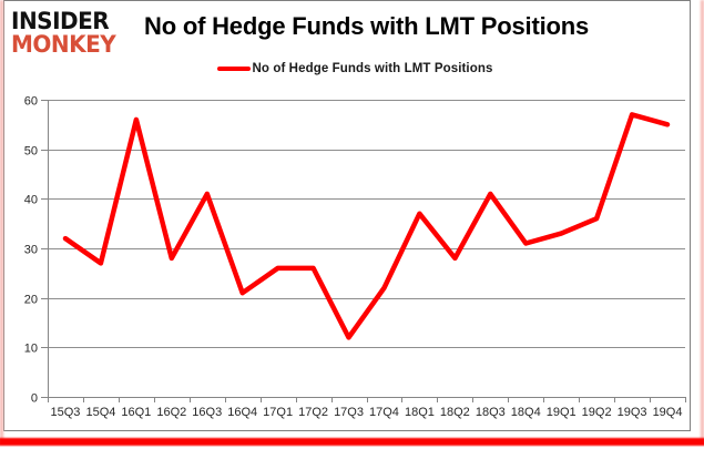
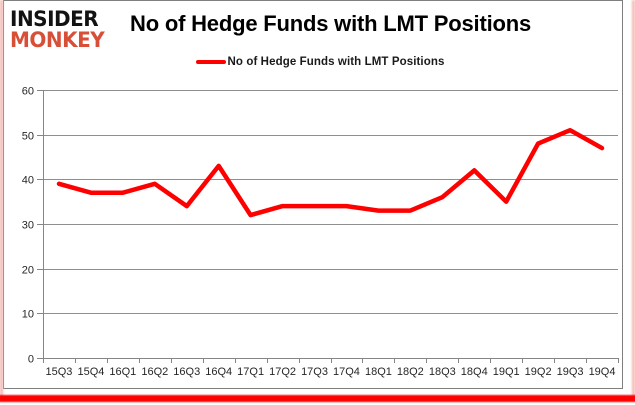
15Q3: 32 -> 39
15Q4: 27 -> 37
16Q1: 56 -> 37
16Q2: 28 -> 39
16Q3: 41 -> 34
16Q4: 21 -> 43
17Q1: 26 -> 32
17Q2: 26 -> 34
17Q3: 12 -> 34
17Q4: 22 -> 34
18Q1: 37 -> 33
18Q2: 28 -> 33
18Q3: 41 -> 36
18Q4: 31 -> 42
19Q1: 33 -> 35
19Q2: 36 -> 48
19Q3: 57 -> 51
19Q4: 55 -> 47
